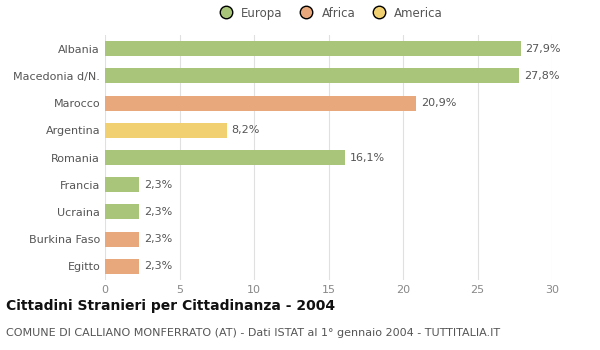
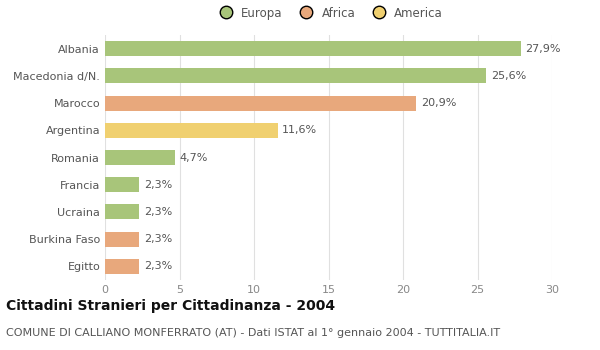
Macedonia d/N.: 27,8% -> 25,6%
Argentina: 8,2% -> 11,6%
Romania: 16,1% -> 4,7%
